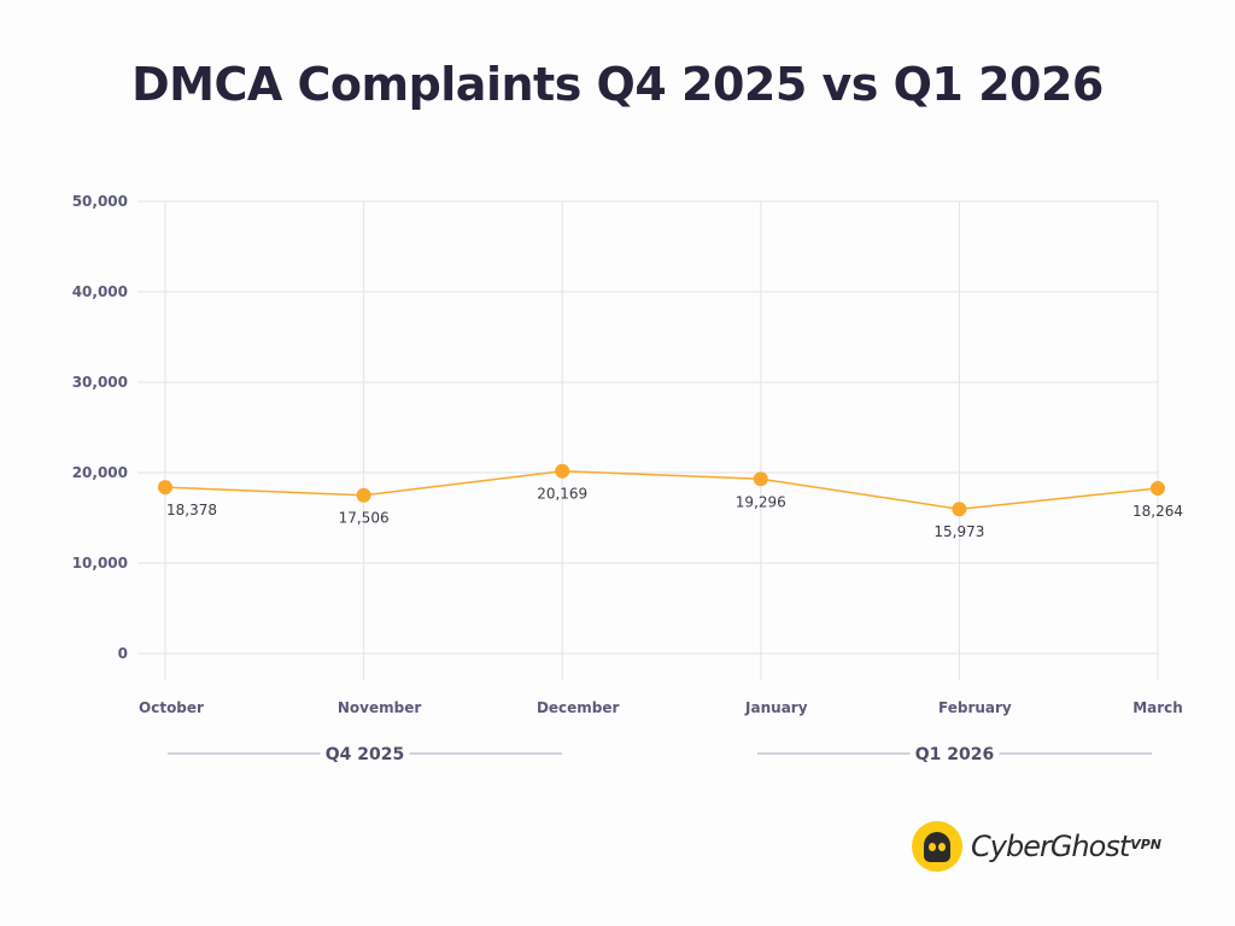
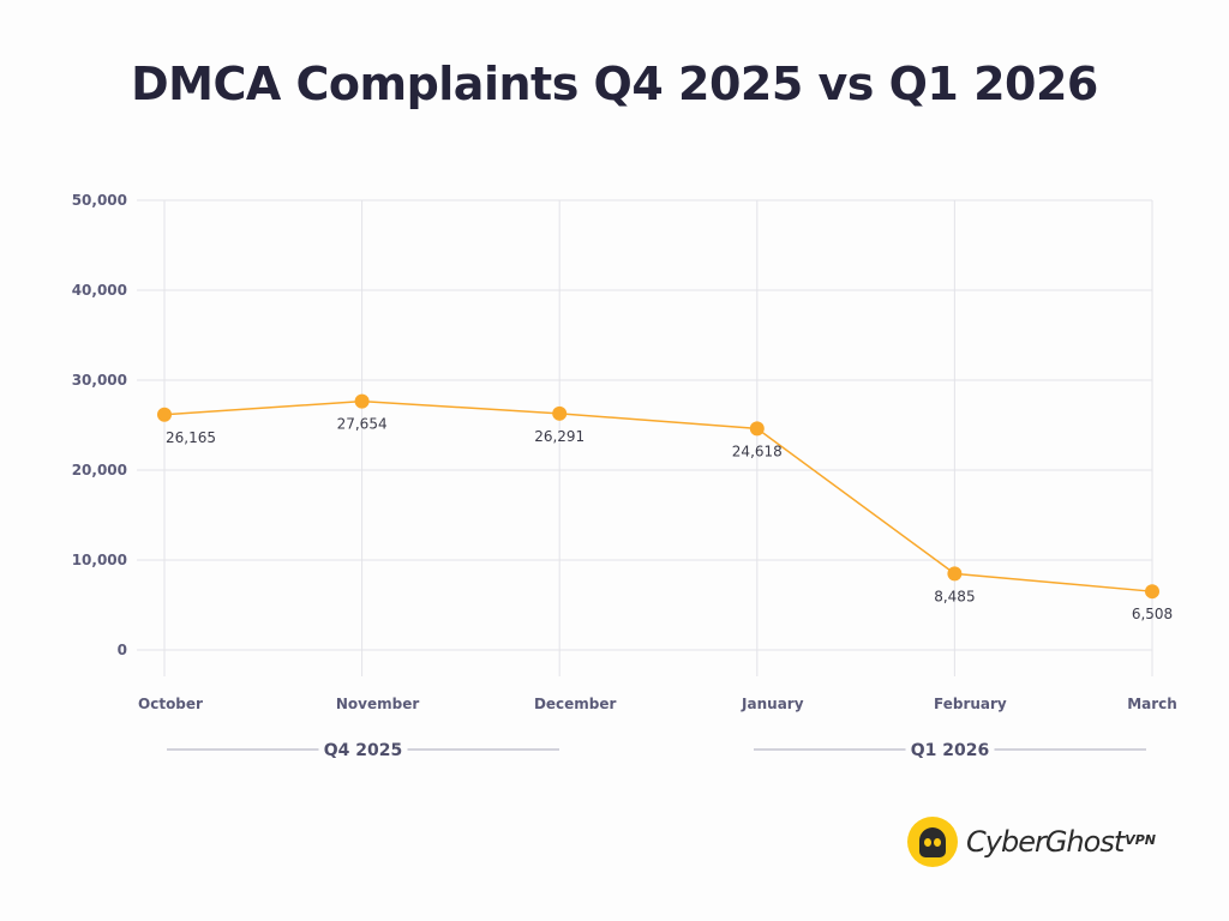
October: 18,378 -> 26,165
November: 17,506 -> 27,654
December: 20,169 -> 26,291
January: 19,296 -> 24,618
February: 15,973 -> 8,485
March: 18,264 -> 6,508
